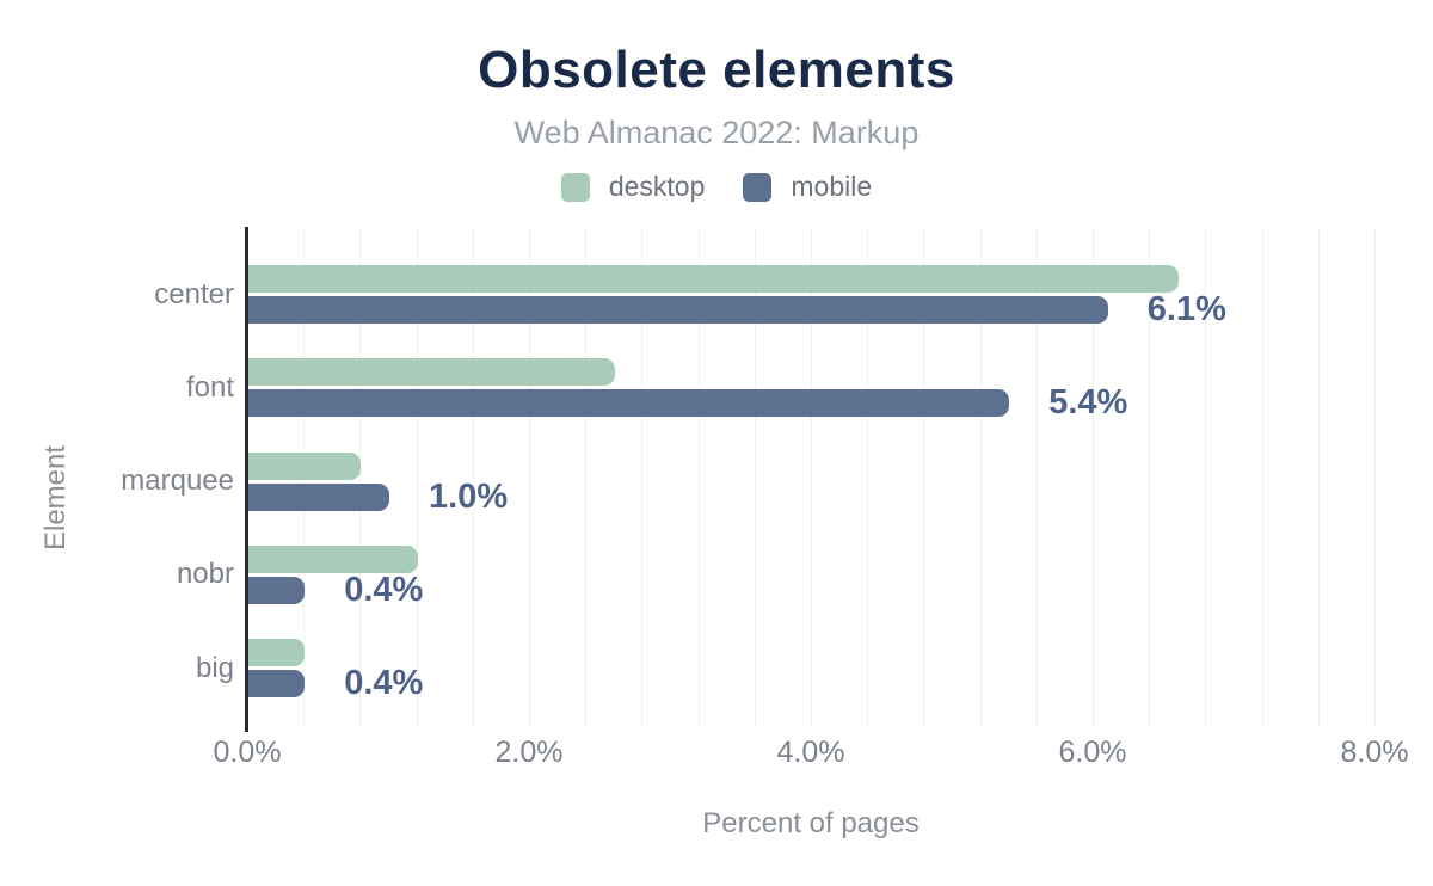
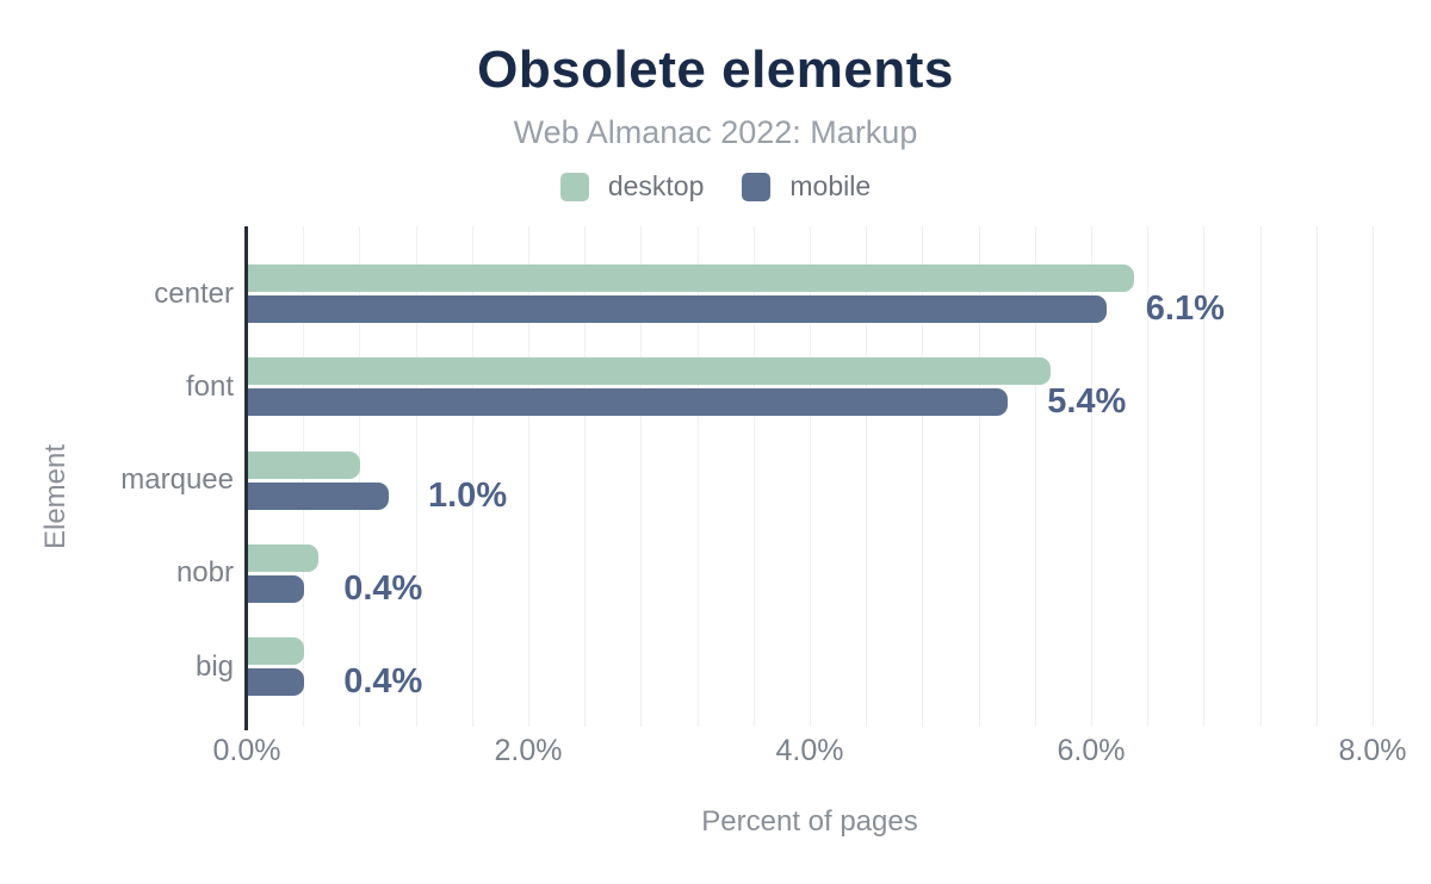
desktop/center: 6.6% -> 6.3%
desktop/font: 2.6% -> 5.7%
desktop/nobr: 1.2% -> 0.5%
